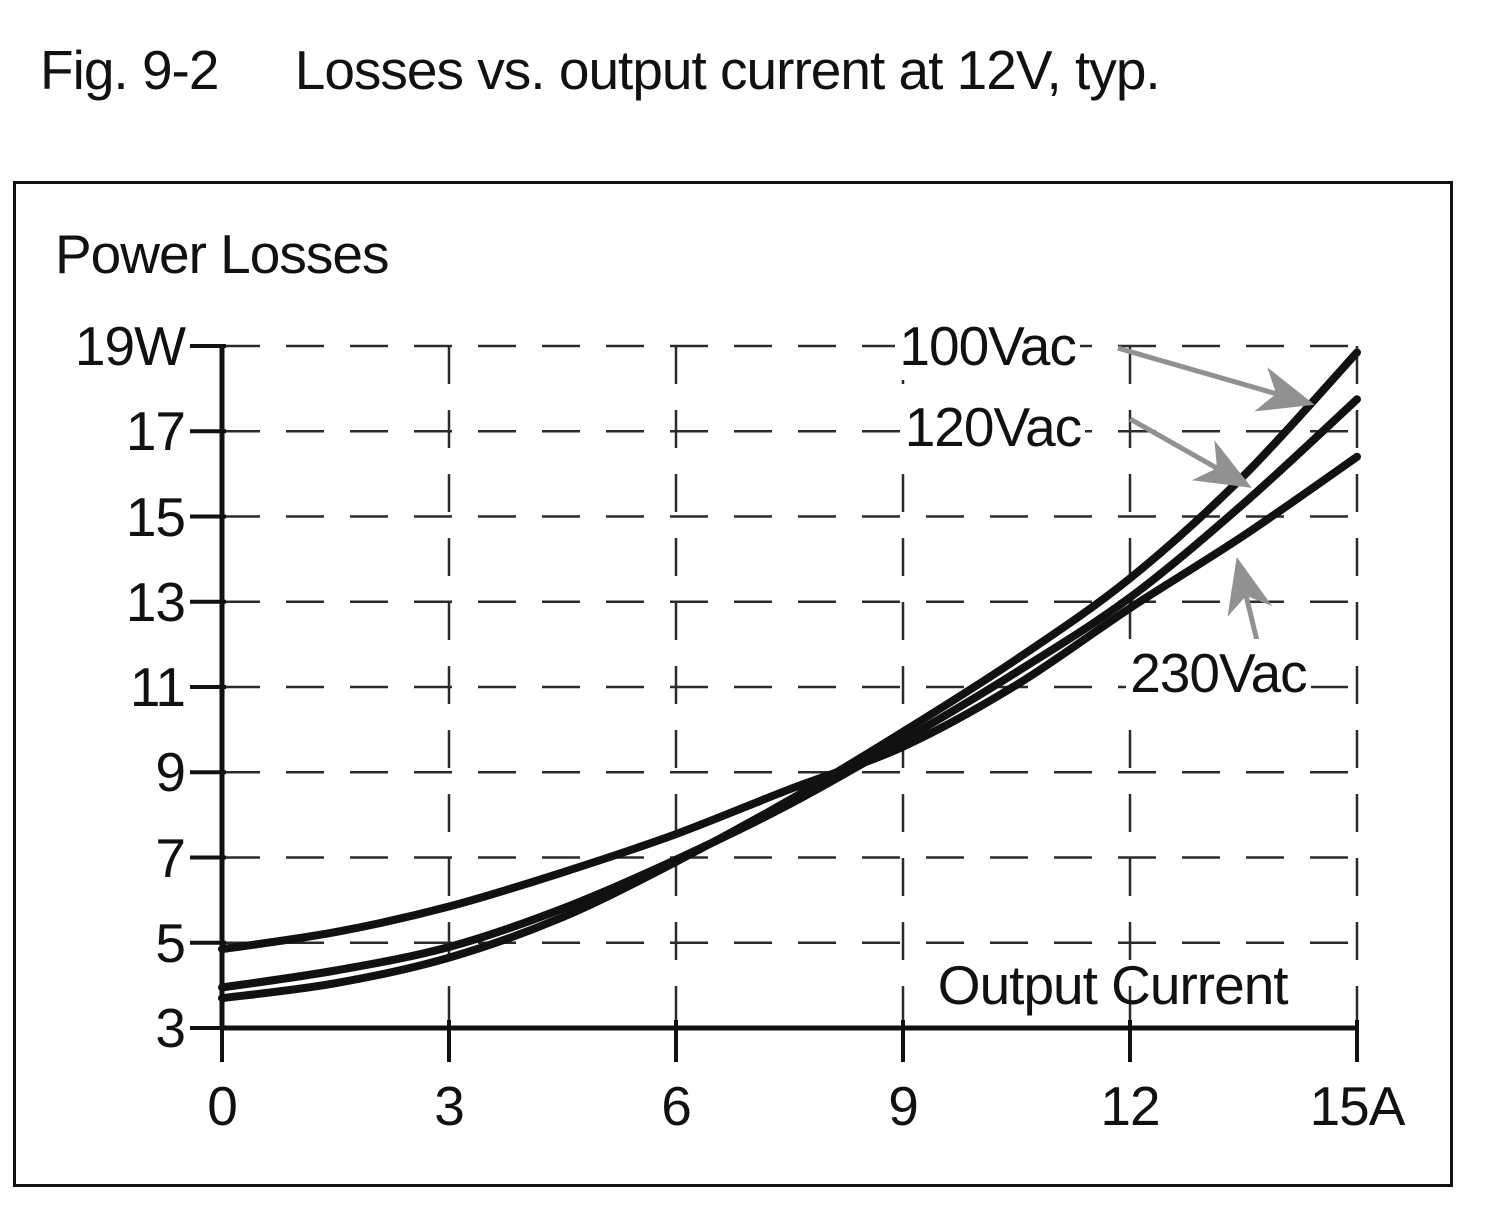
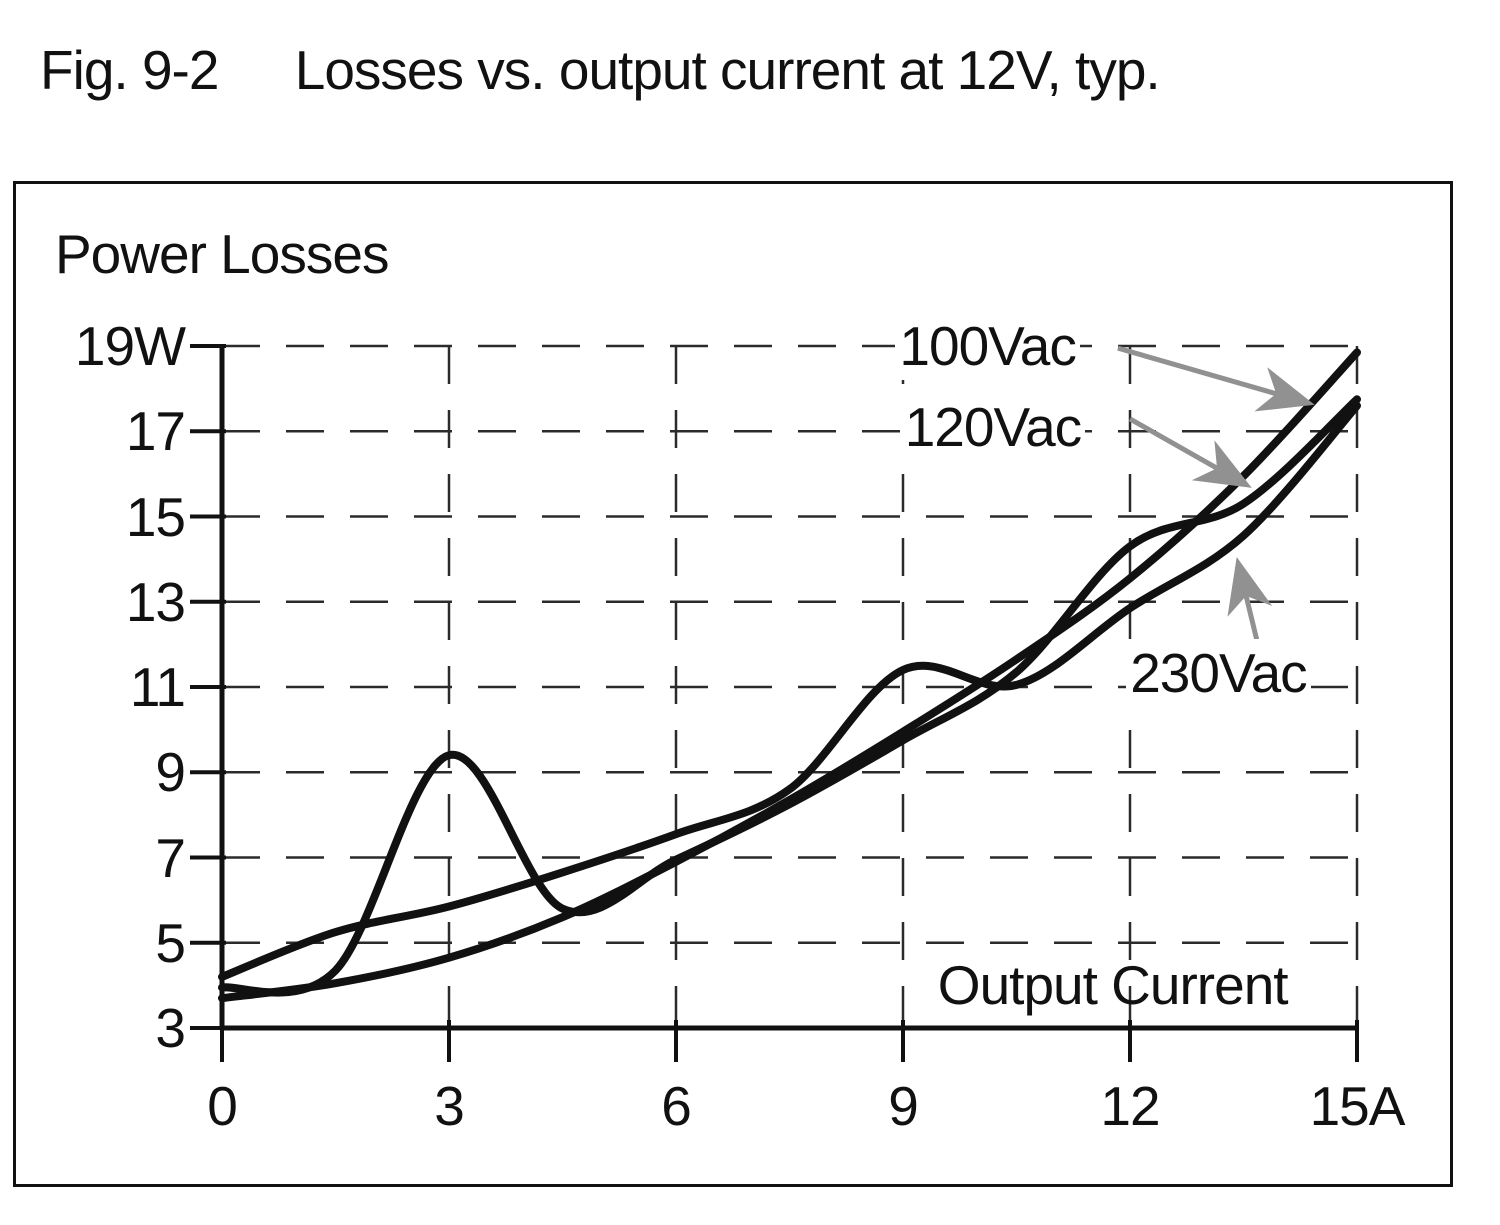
230Vac/0: 4.8 -> 4.2
120Vac/3: 4.9 -> 9.4
230Vac/9: 9.6 -> 11.4
120Vac/12: 13.1 -> 14.3
230Vac/15: 16.4 -> 17.6
